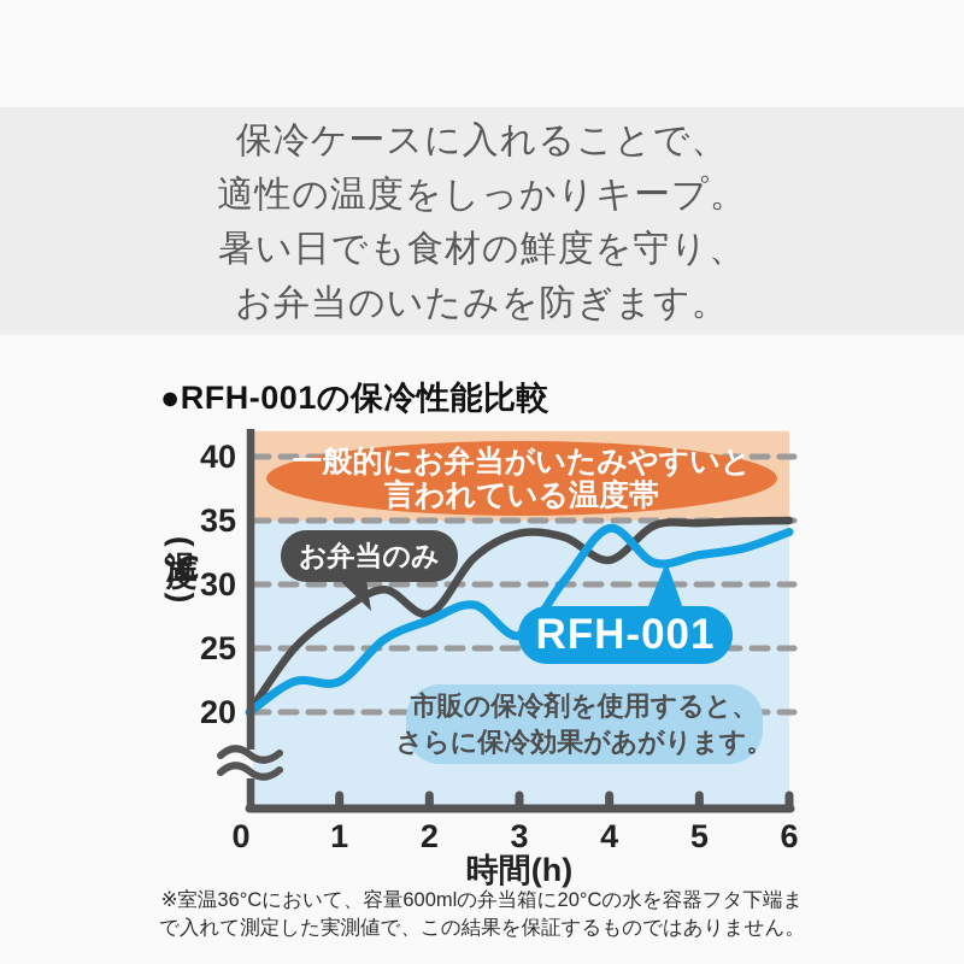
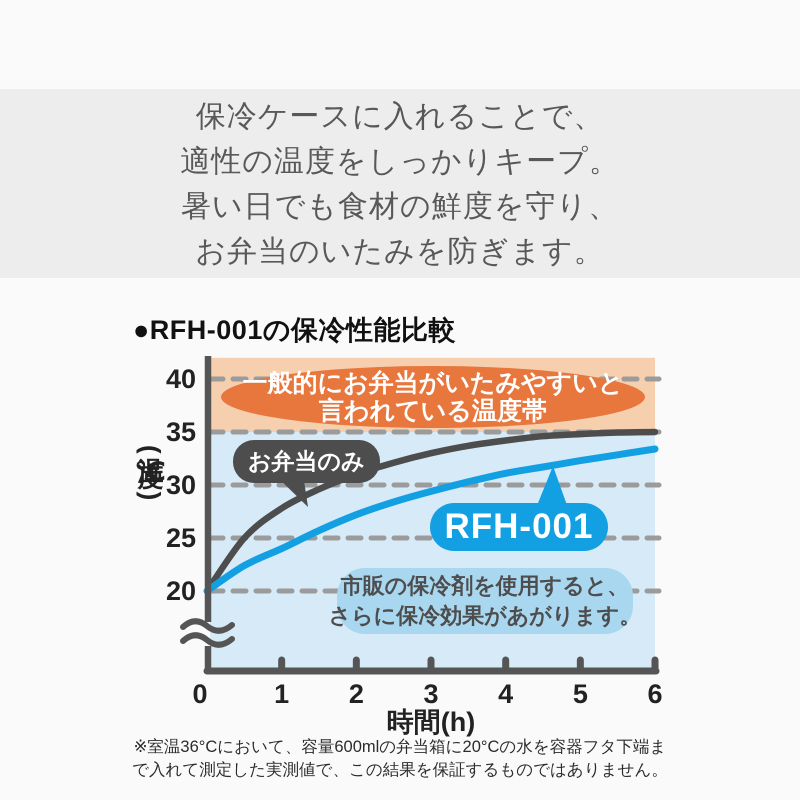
RFH-001/1: 22.4 -> 24.0
お弁当のみ/2: 27.7 -> 31.0
お弁当のみ/3: 34.0 -> 33.0
RFH-001/3: 26.0 -> 29.4
お弁当のみ/4: 31.9 -> 34.2
RFH-001/4: 34.4 -> 31.1
RFH-001/6: 34.1 -> 33.4
